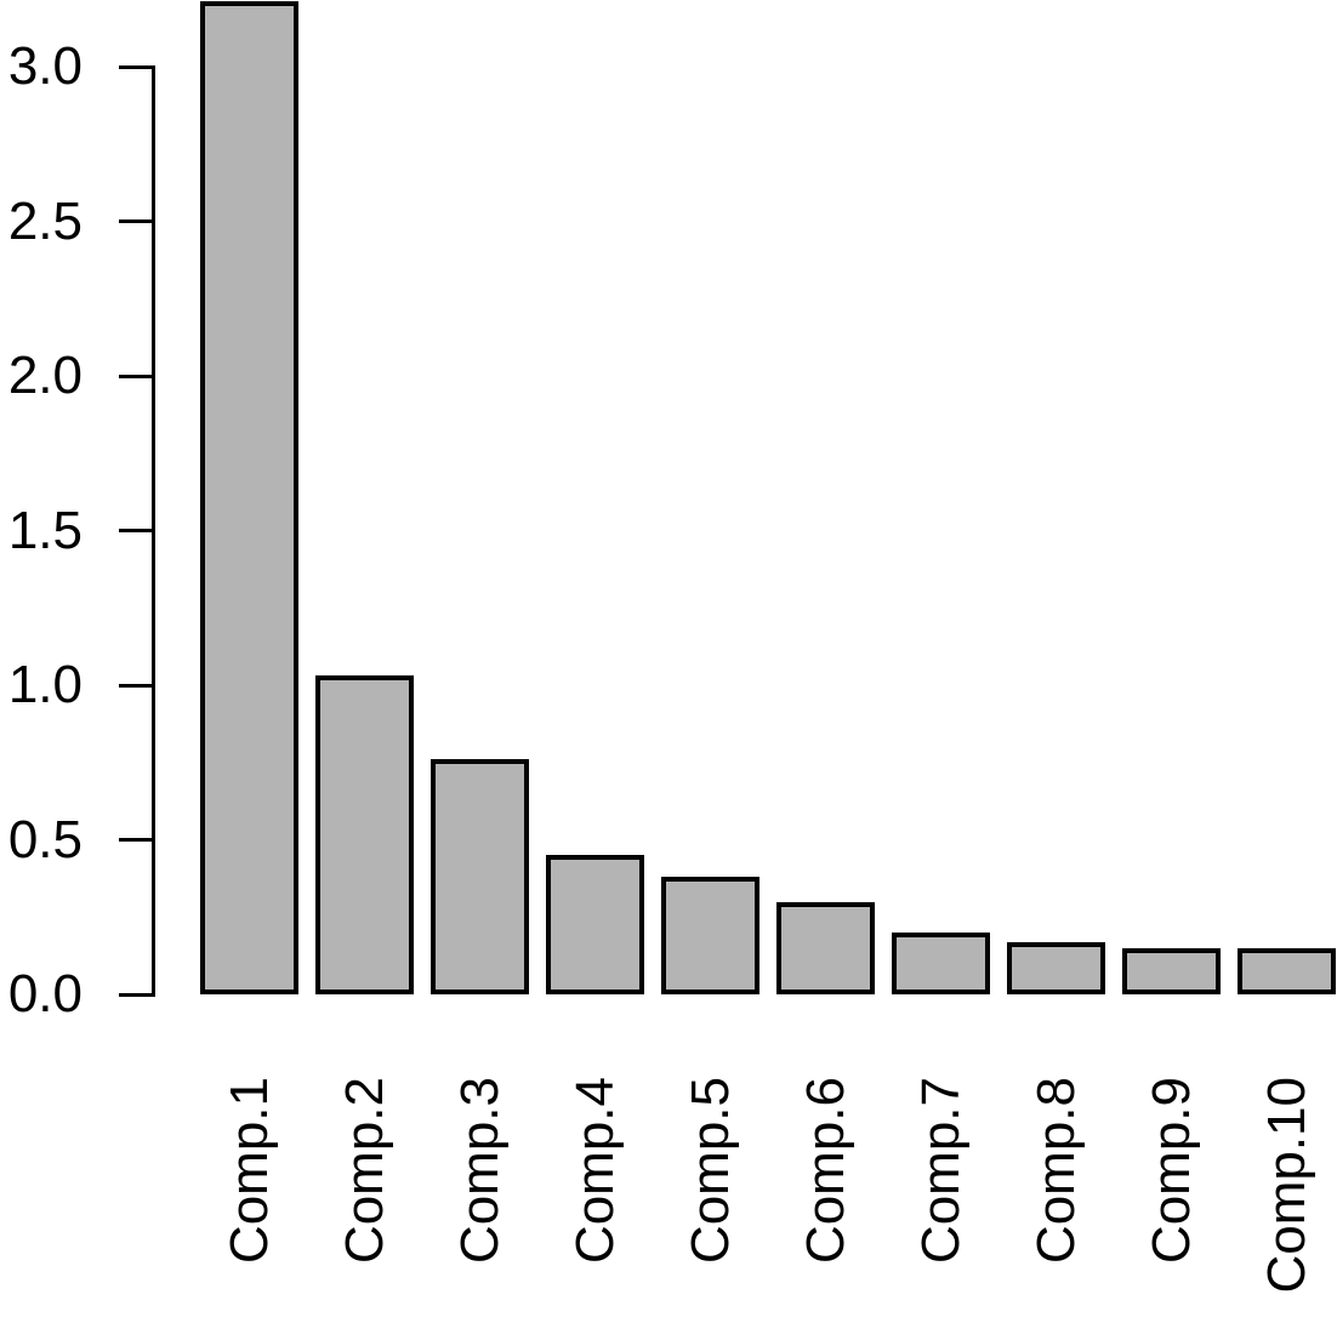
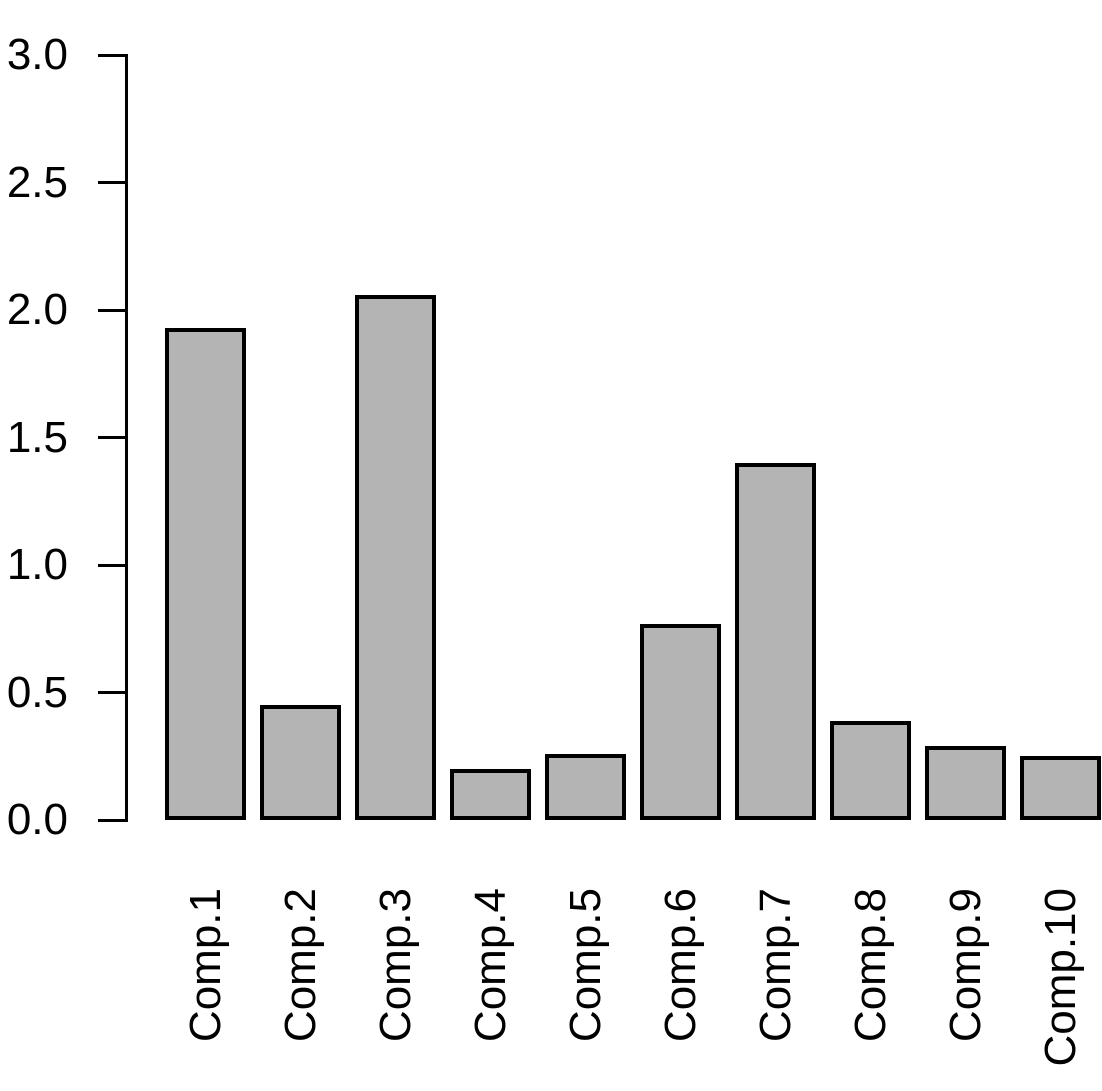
Comp.1: 3.21 -> 1.93
Comp.2: 1.03 -> 0.45
Comp.3: 0.76 -> 2.06
Comp.4: 0.45 -> 0.20
Comp.5: 0.38 -> 0.26
Comp.6: 0.30 -> 0.77
Comp.7: 0.20 -> 1.40
Comp.8: 0.17 -> 0.39
Comp.9: 0.15 -> 0.29
Comp.10: 0.15 -> 0.25
